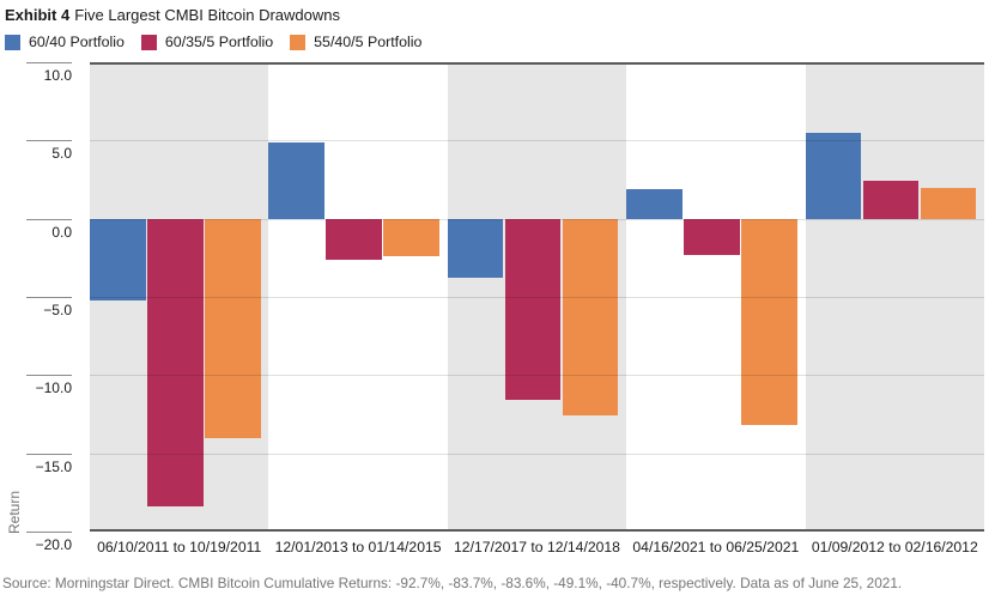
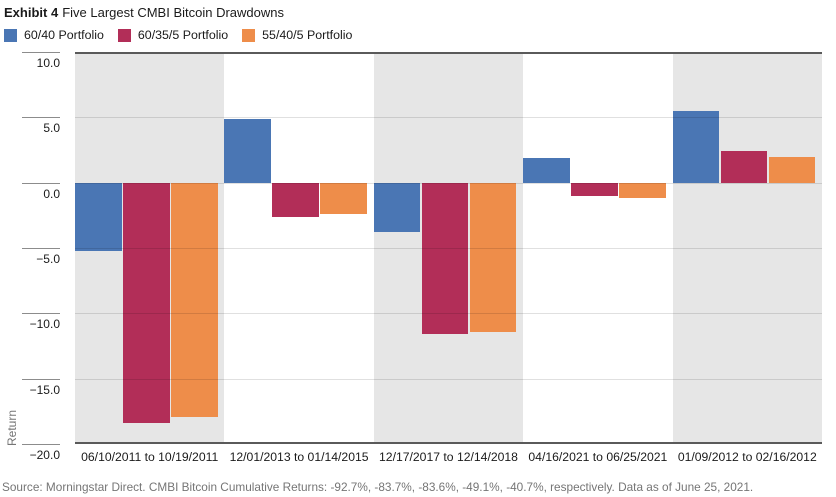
55/40/5 Portfolio/06/10/2011 to 10/19/2011: -14.0 -> -17.9
55/40/5 Portfolio/12/17/2017 to 12/14/2018: -12.6 -> -11.4
60/35/5 Portfolio/04/16/2021 to 06/25/2021: -2.3 -> -1.0
55/40/5 Portfolio/04/16/2021 to 06/25/2021: -13.2 -> -1.2
